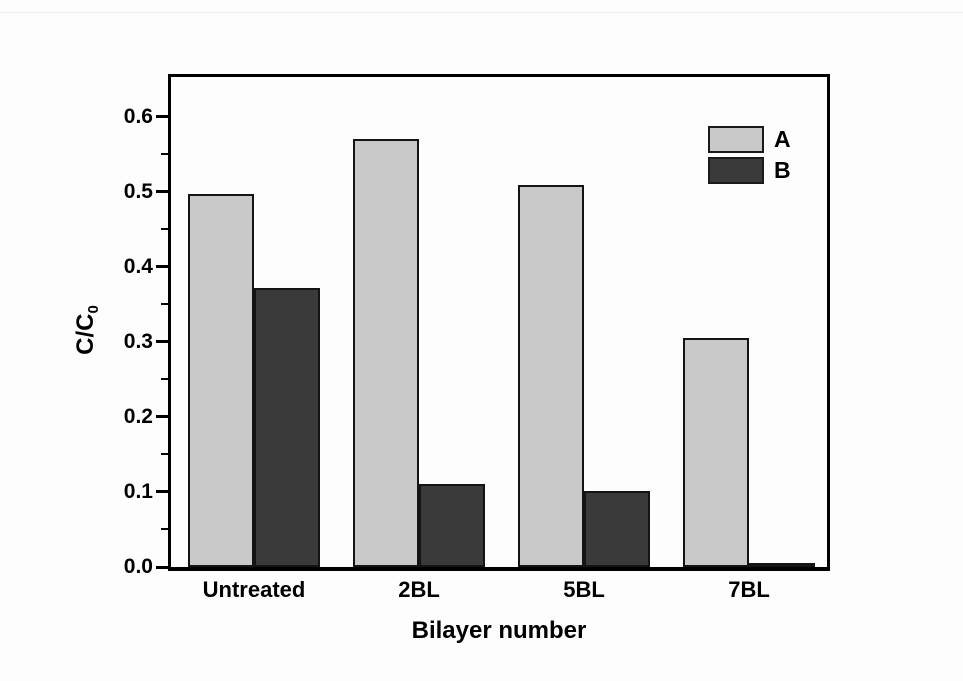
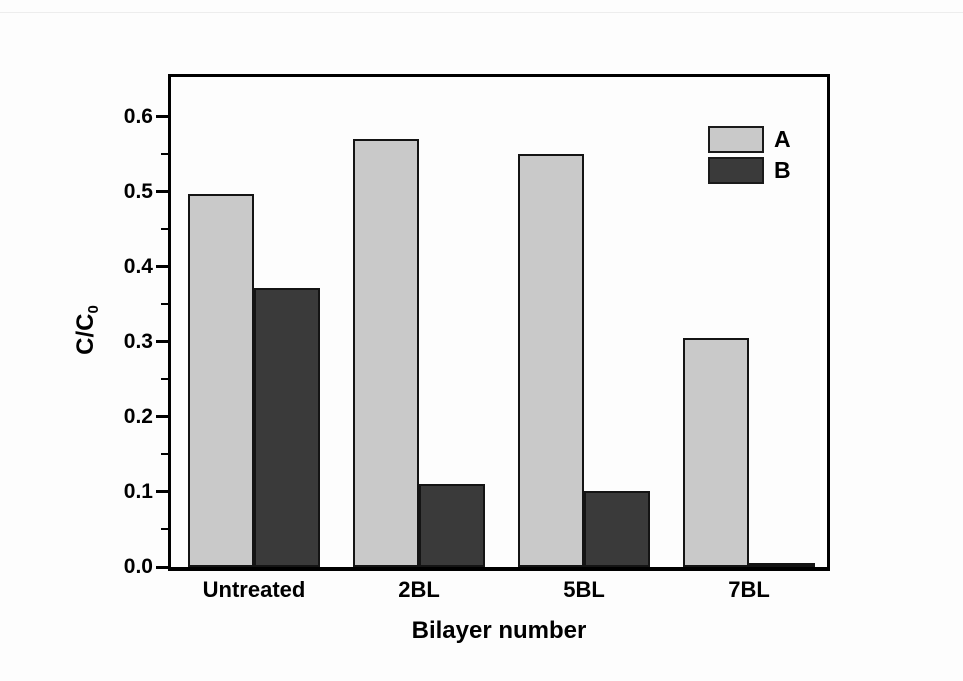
A/5BL: 0.51 -> 0.55
